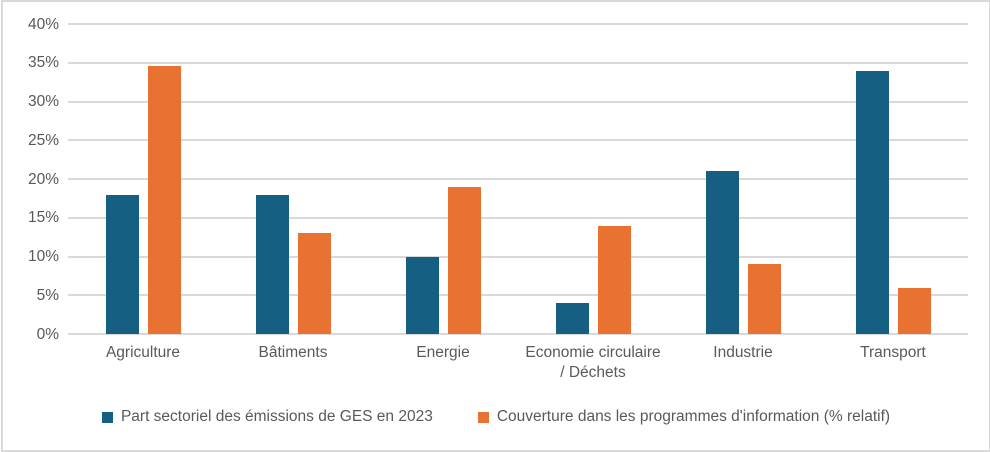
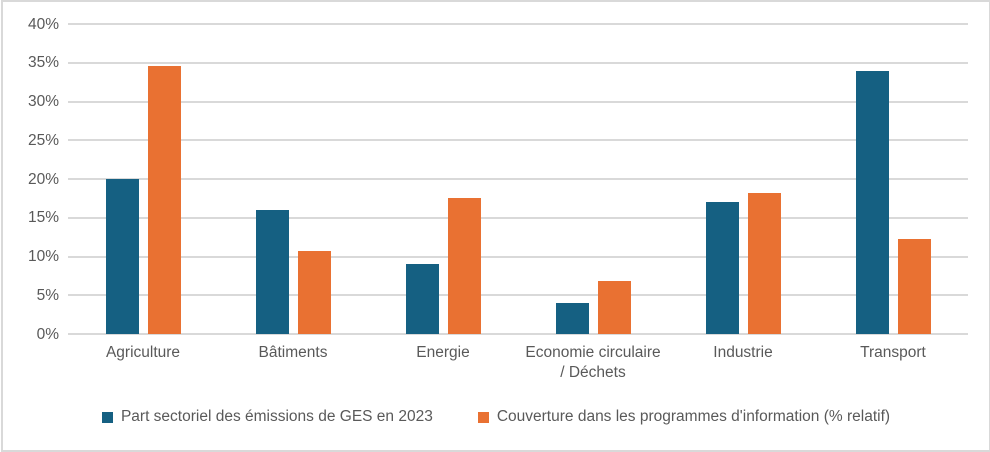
Part sectoriel des émissions de GES en 2023/Agriculture: 18% -> 20%
Part sectoriel des émissions de GES en 2023/Bâtiments: 18% -> 16%
Couverture dans les programmes d'information (% relatif)/Bâtiments: 13% -> 11%
Part sectoriel des émissions de GES en 2023/Energie: 10% -> 9%
Couverture dans les programmes d'information (% relatif)/Energie: 19% -> 18%
Couverture dans les programmes d'information (% relatif)/Economie circulaire / Déchets: 14% -> 7%
Part sectoriel des émissions de GES en 2023/Industrie: 21% -> 17%
Couverture dans les programmes d'information (% relatif)/Industrie: 9% -> 18%
Couverture dans les programmes d'information (% relatif)/Transport: 6% -> 12%
